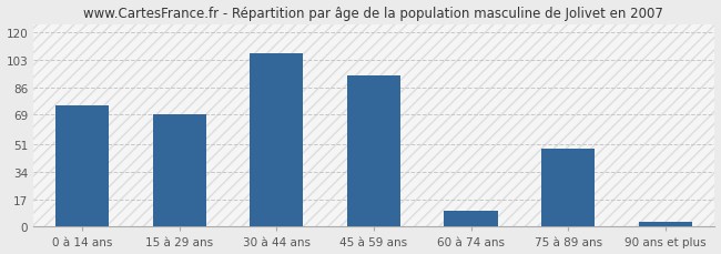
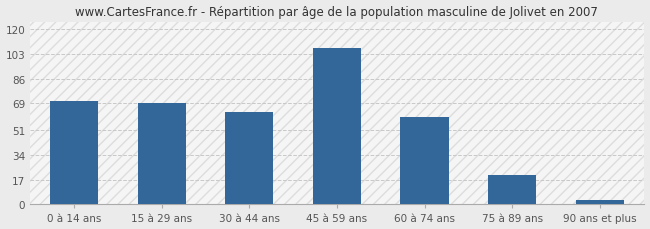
0 à 14 ans: 75 -> 71
30 à 44 ans: 107 -> 63
45 à 59 ans: 93 -> 107
60 à 74 ans: 10 -> 60
75 à 89 ans: 48 -> 20
